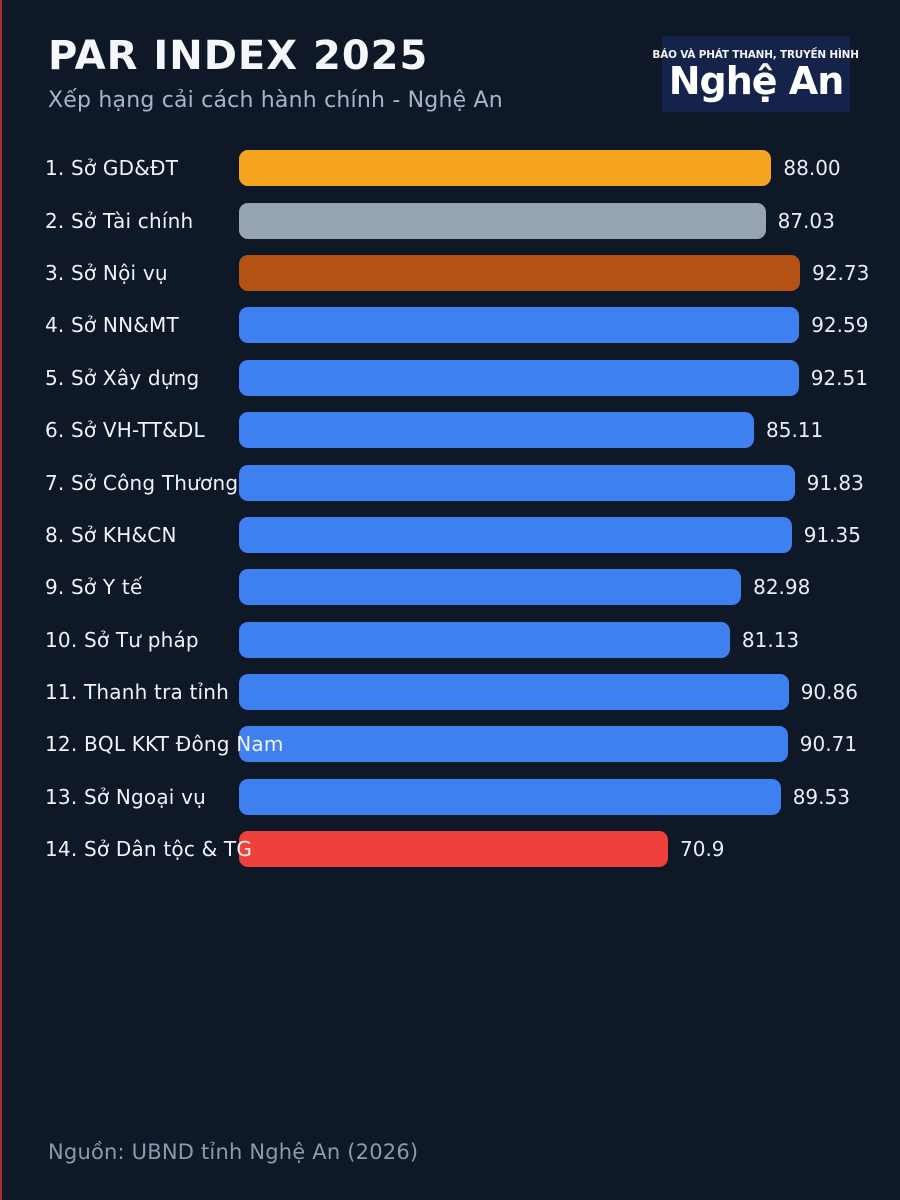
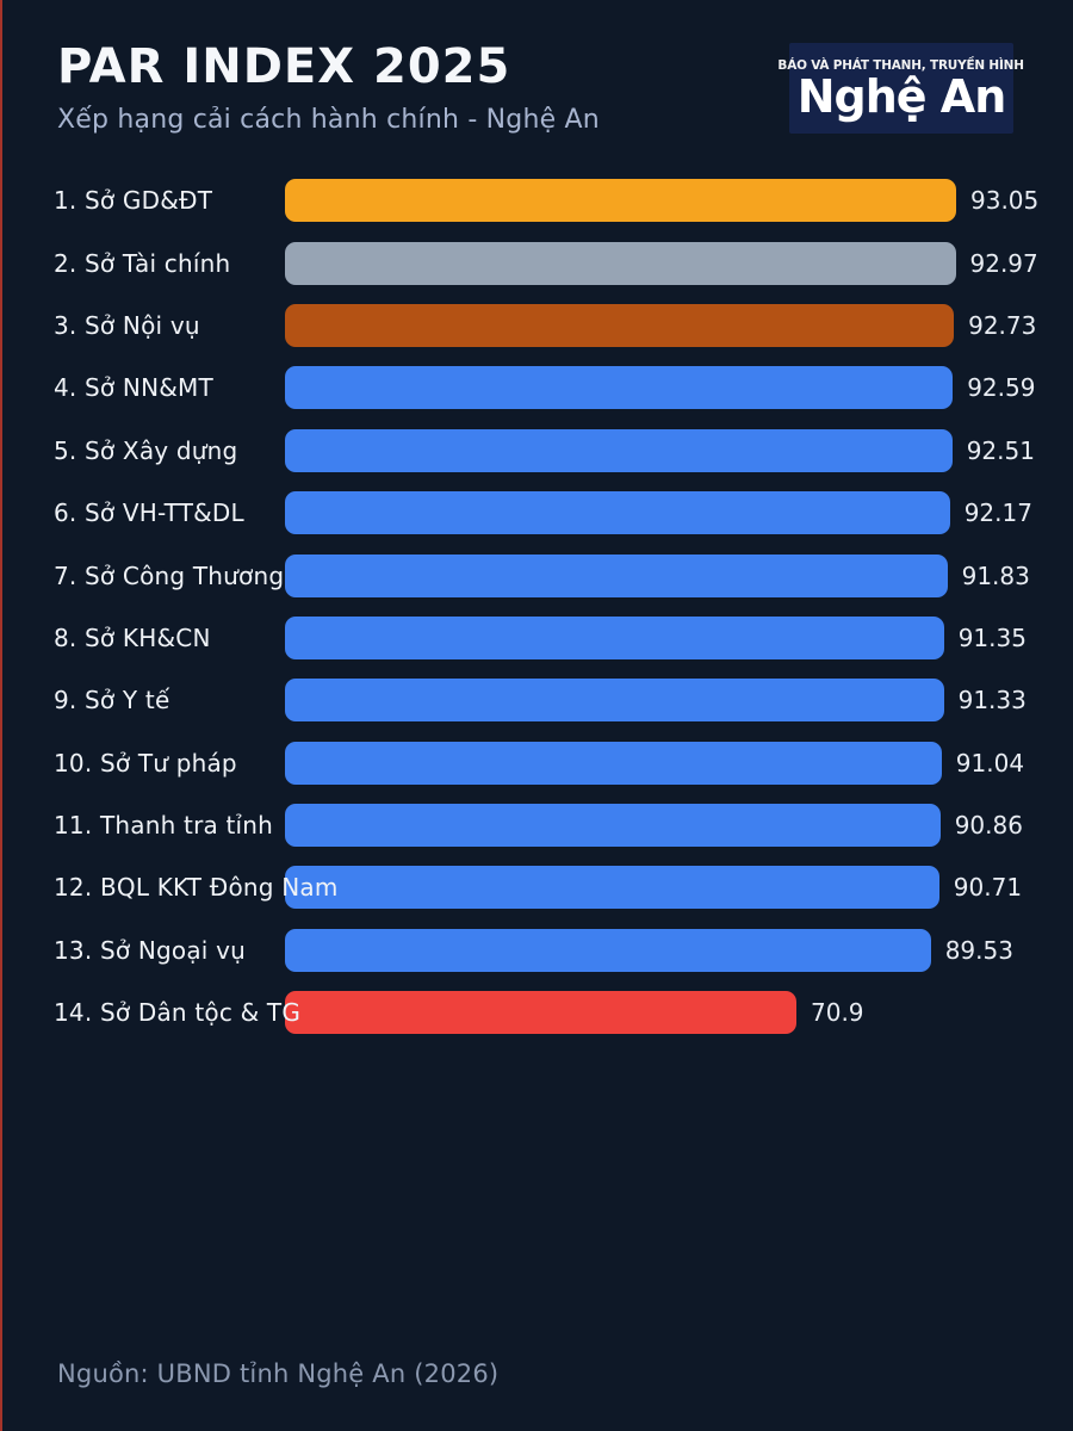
1. Sở GD&ĐT: 88.00 -> 93.05
2. Sở Tài chính: 87.03 -> 92.97
6. Sở VH-TT&DL: 85.11 -> 92.17
9. Sở Y tế: 82.98 -> 91.33
10. Sở Tư pháp: 81.13 -> 91.04
